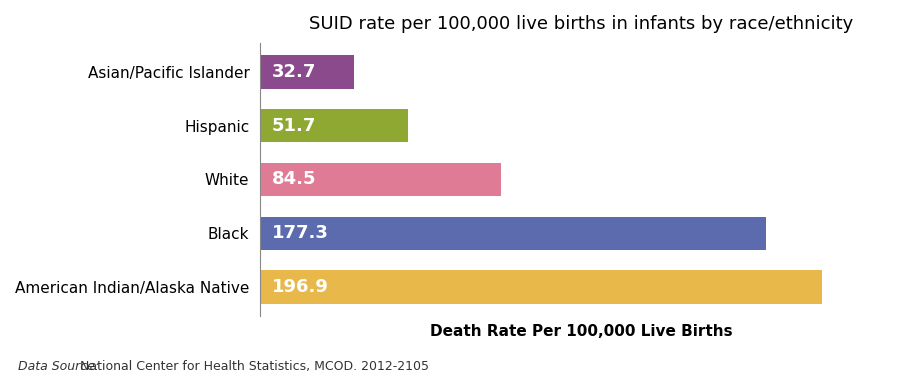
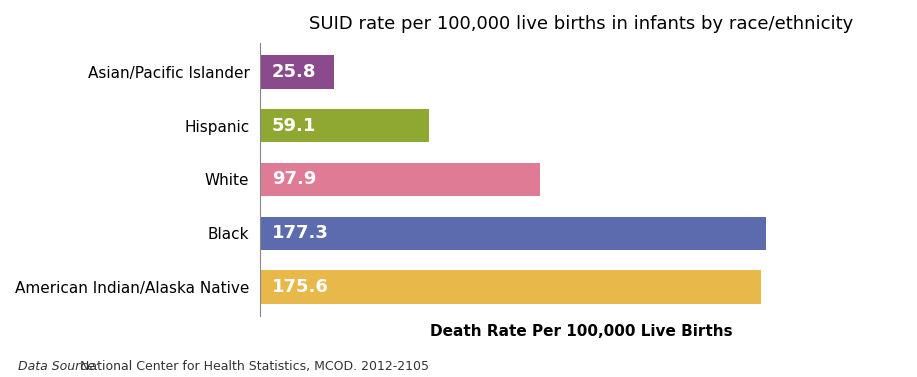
Asian/Pacific Islander: 32.7 -> 25.8
Hispanic: 51.7 -> 59.1
White: 84.5 -> 97.9
American Indian/Alaska Native: 196.9 -> 175.6
